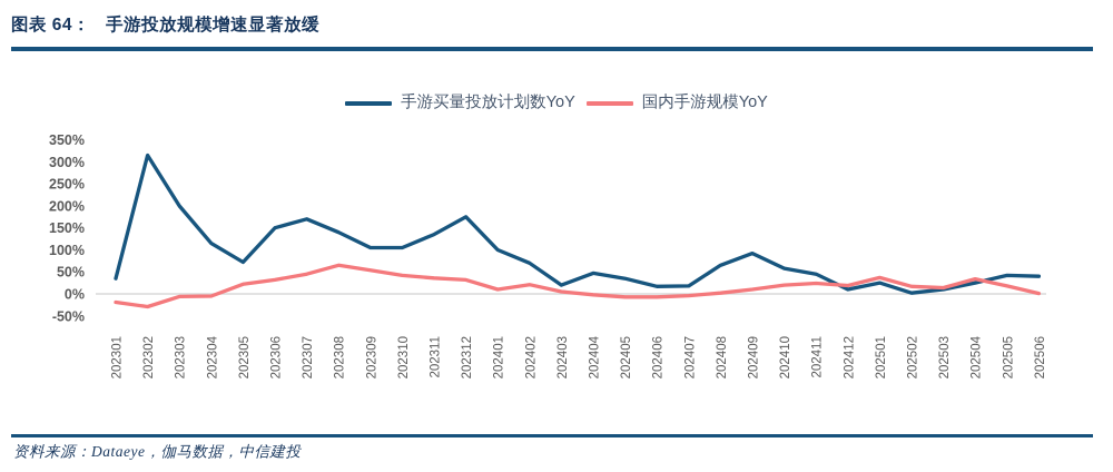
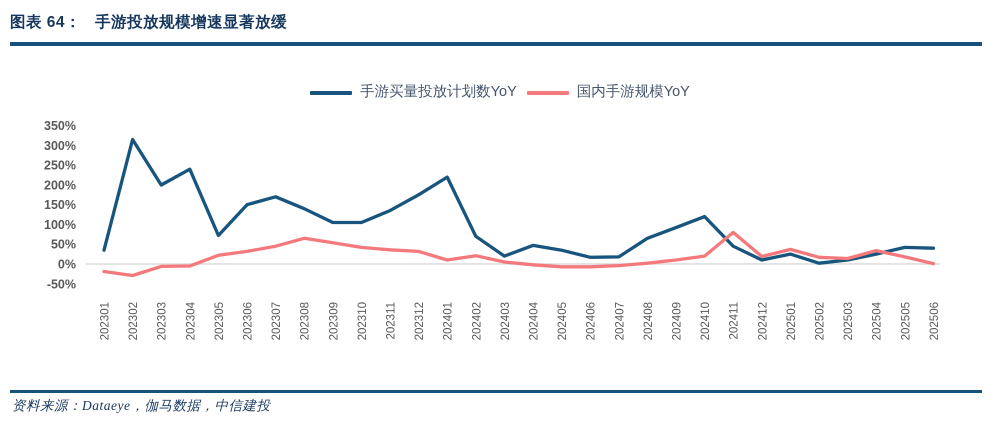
手游买量投放计划数YoY/202304: 120% -> 240%
手游买量投放计划数YoY/202401: 100% -> 220%
手游买量投放计划数YoY/202410: 60% -> 120%
国内手游规模YoY/202411: 20% -> 80%
